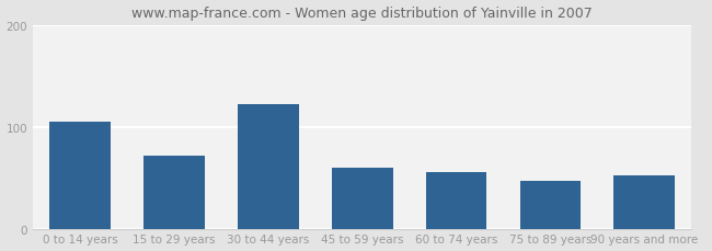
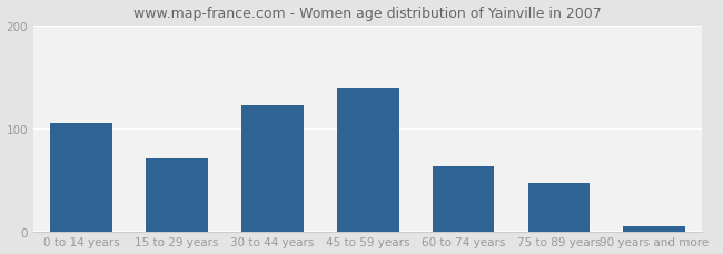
45 to 59 years: 60 -> 140
60 to 74 years: 56 -> 63
90 years and more: 52 -> 5
